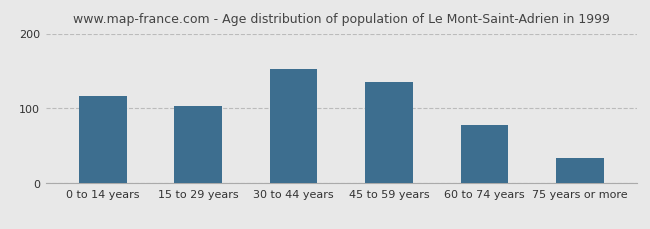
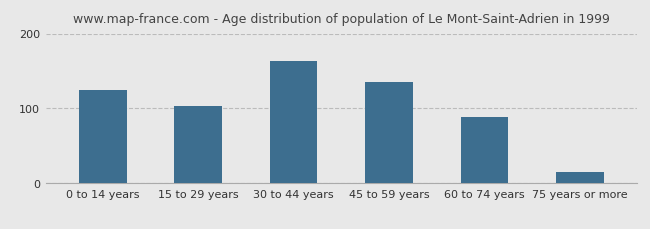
0 to 14 years: 116 -> 125
30 to 44 years: 152 -> 163
60 to 74 years: 78 -> 88
75 years or more: 34 -> 15
